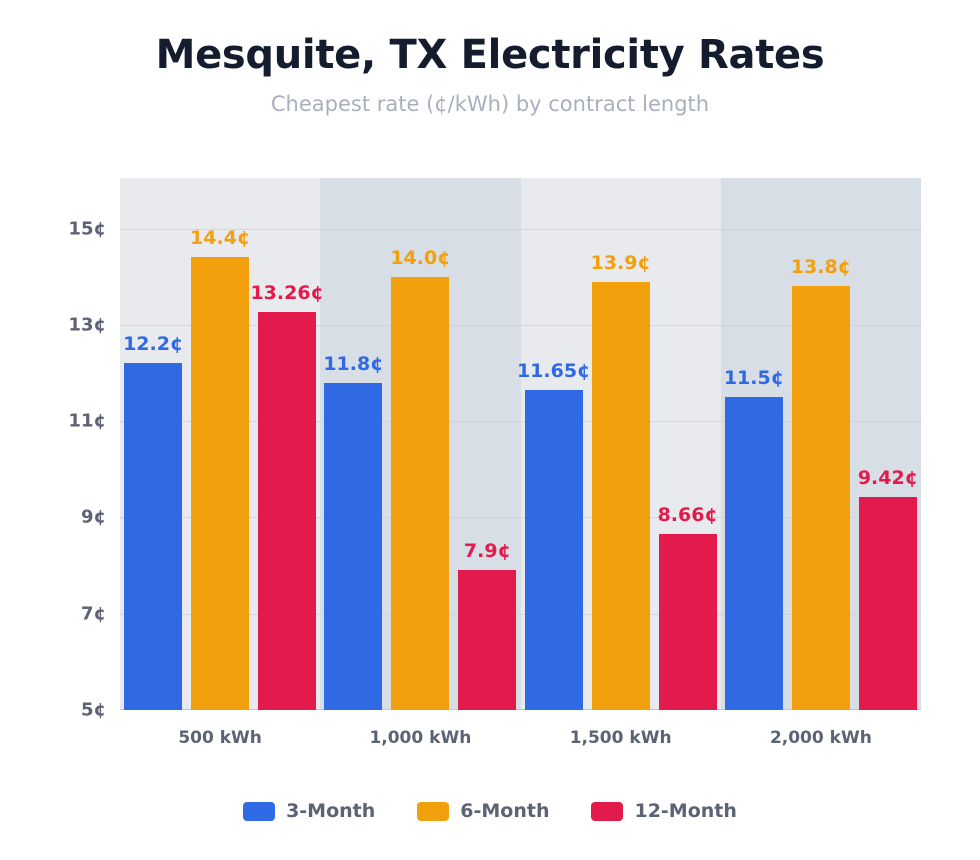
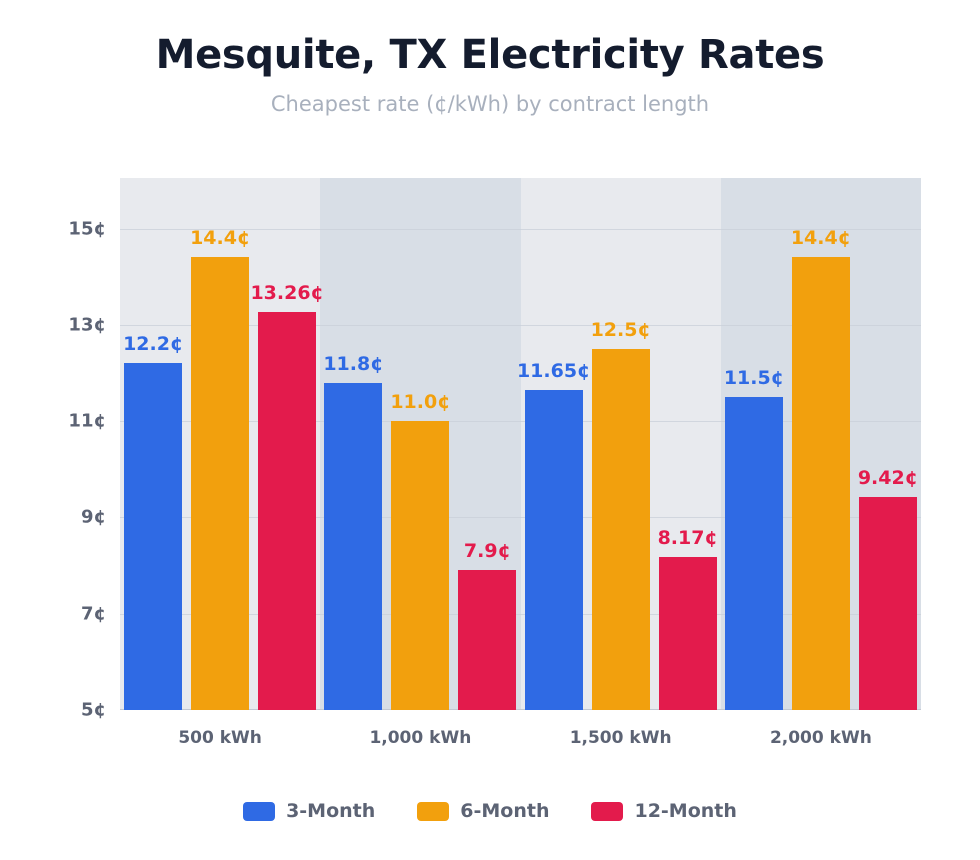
6-Month/1,000 kWh: 14.0 -> 11.0
6-Month/1,500 kWh: 13.9 -> 12.5
12-Month/1,500 kWh: 8.66 -> 8.17
6-Month/2,000 kWh: 13.8 -> 14.4
